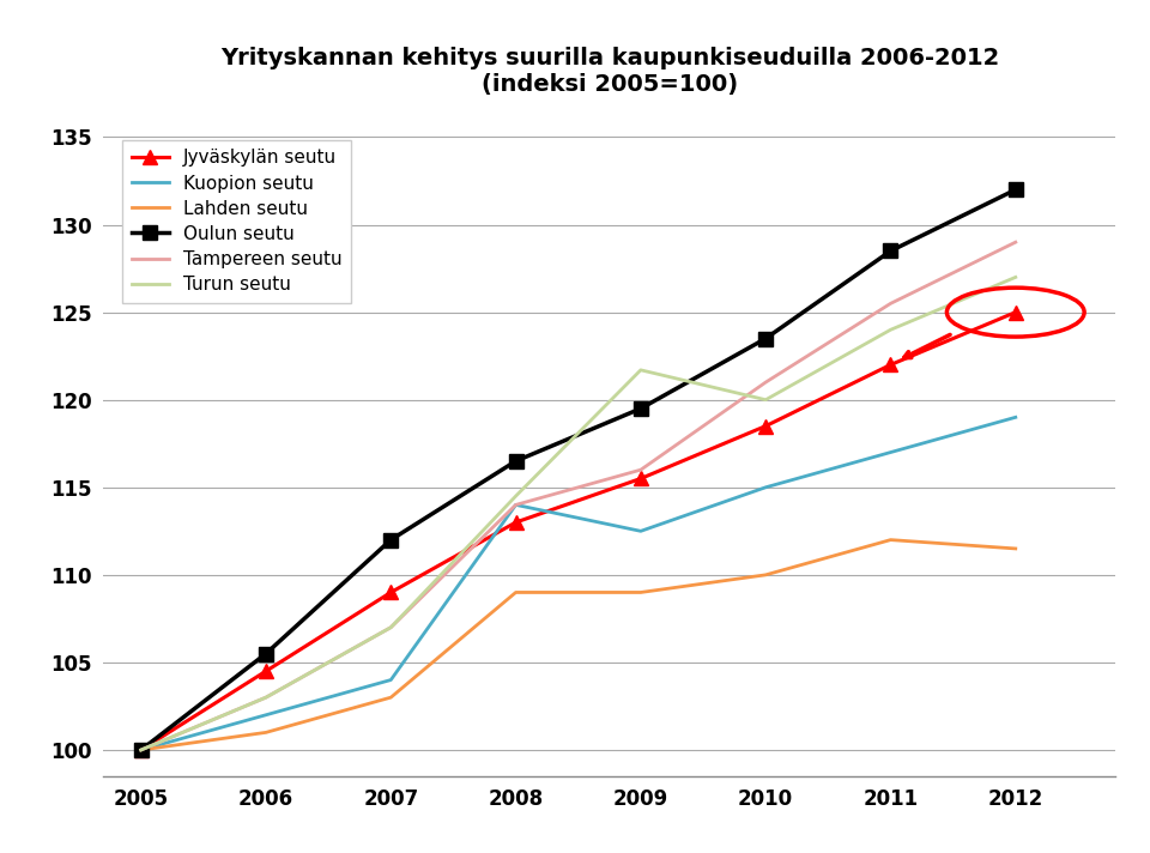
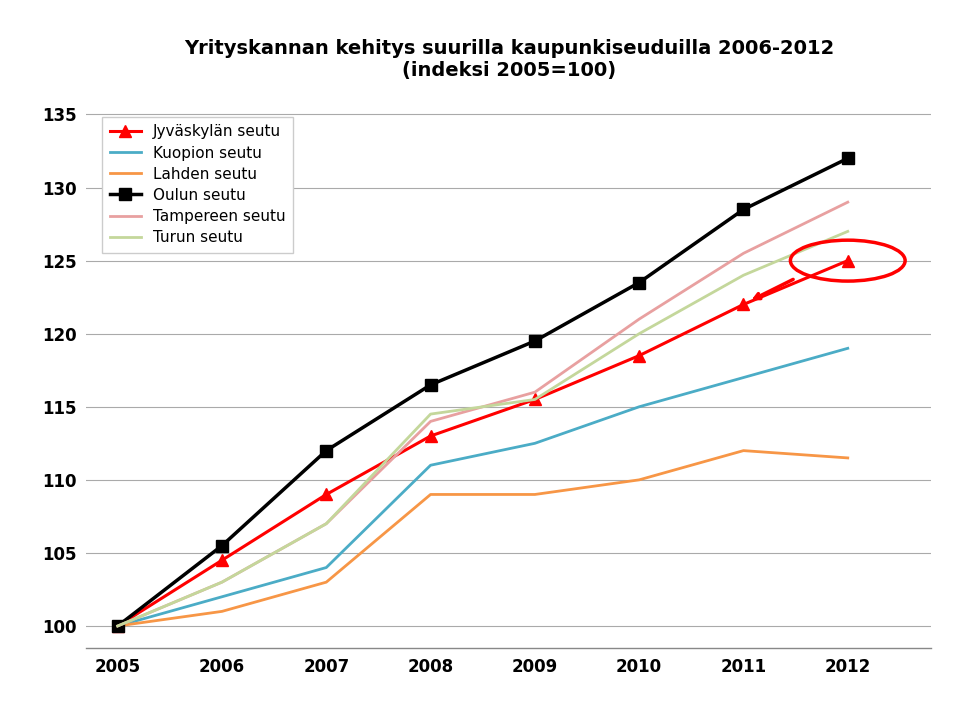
Kuopion seutu/2008: 114.0 -> 111.0
Turun seutu/2009: 121.7 -> 115.5
